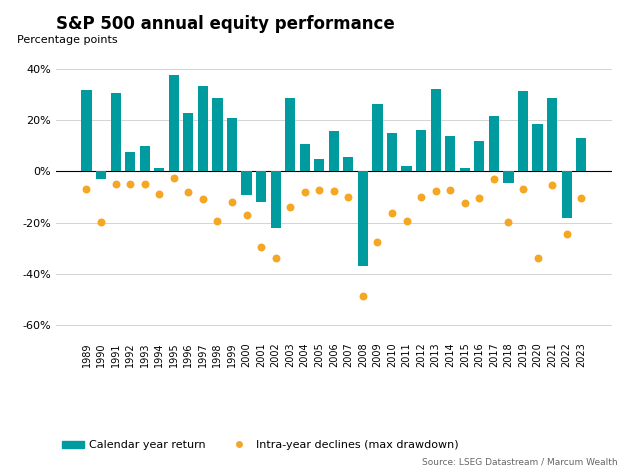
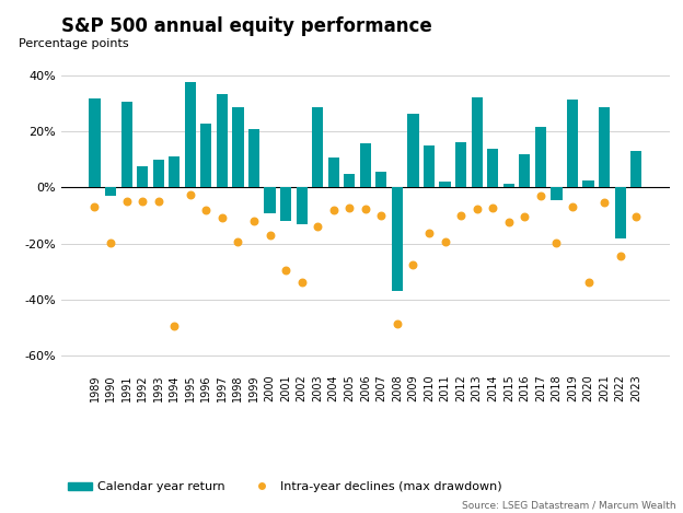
Calendar year return/1994: 1.3% -> 11.0%
Intra-year declines (max drawdown)/1994: -8.9% -> -49.5%
Calendar year return/2002: -22.1% -> -13.0%
Calendar year return/2020: 18.4% -> 2.5%
